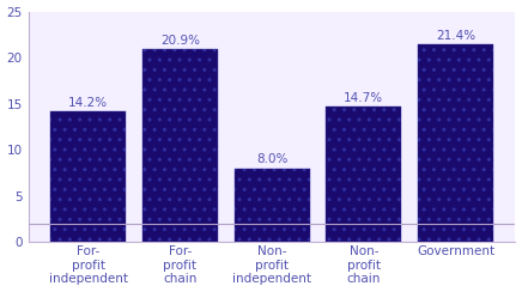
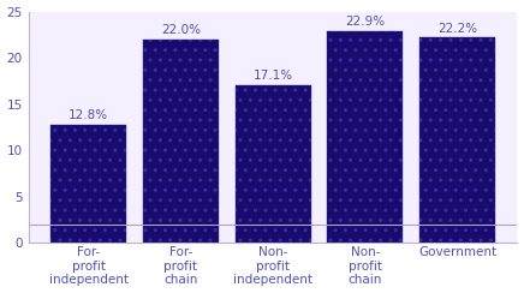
For- profit independent: 14.2% -> 12.8%
For- profit chain: 20.9% -> 22.0%
Non- profit independent: 8.0% -> 17.1%
Non- profit chain: 14.7% -> 22.9%
Government: 21.4% -> 22.2%
